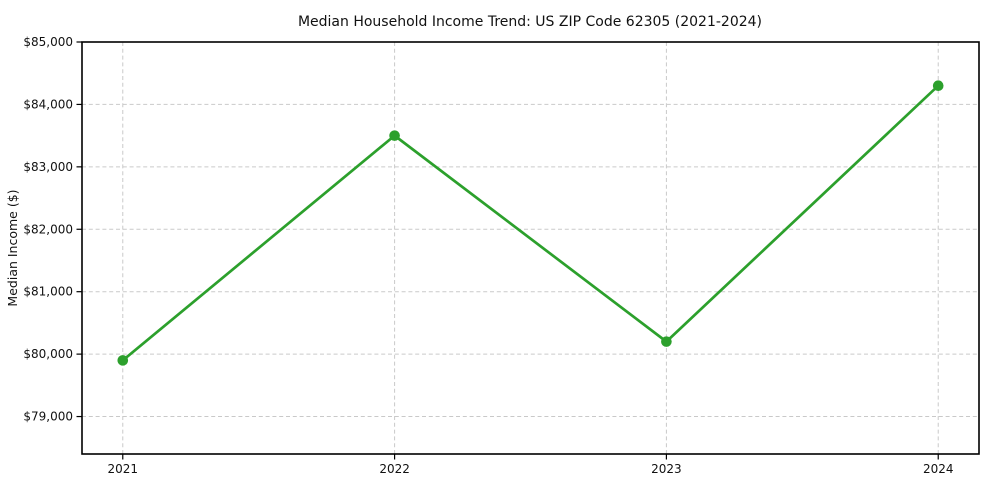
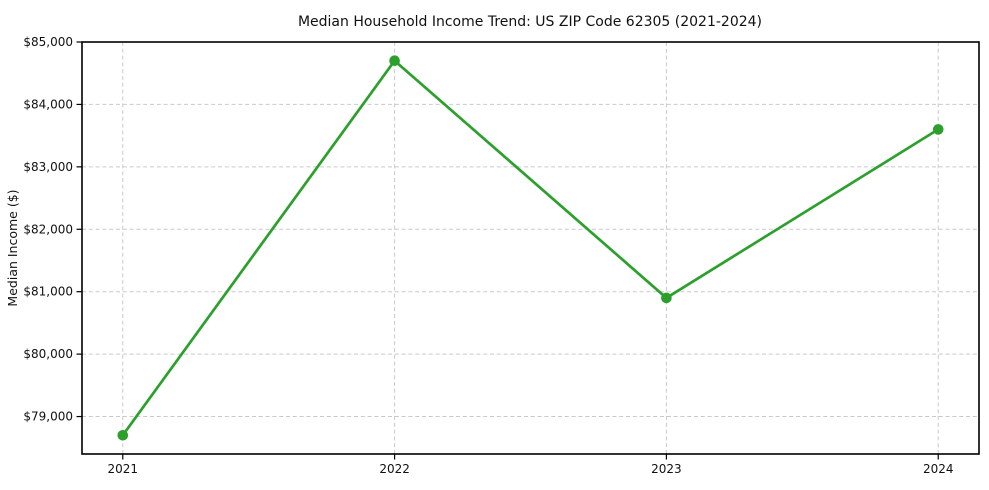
2021: $79900 -> $78700
2022: $83500 -> $84700
2023: $80200 -> $80900
2024: $84300 -> $83600
